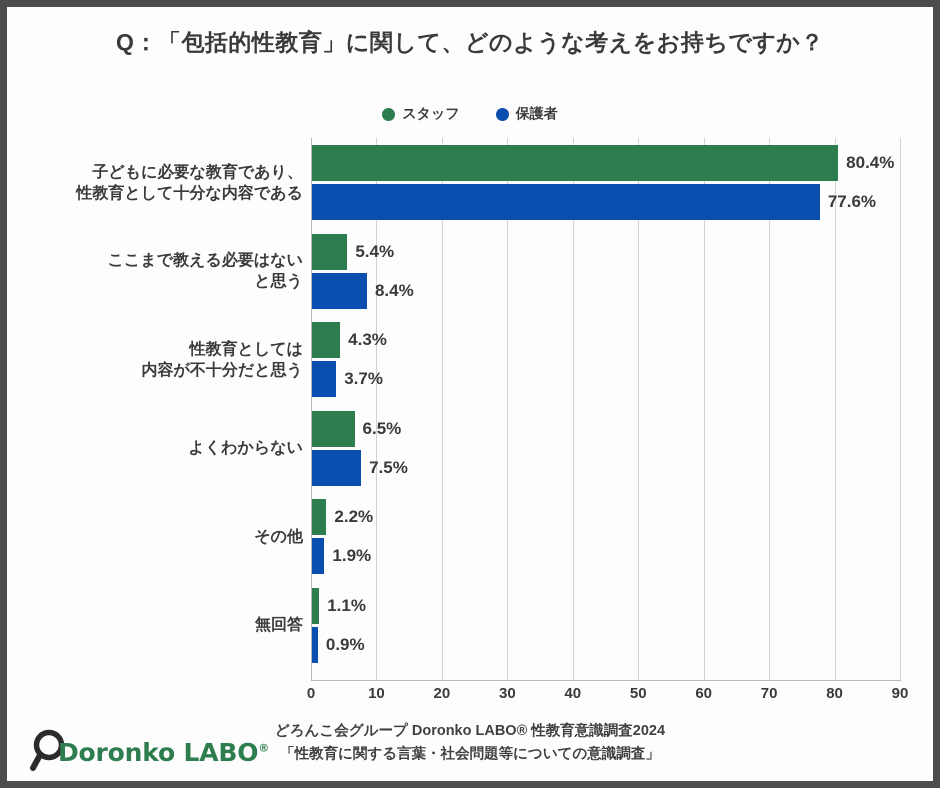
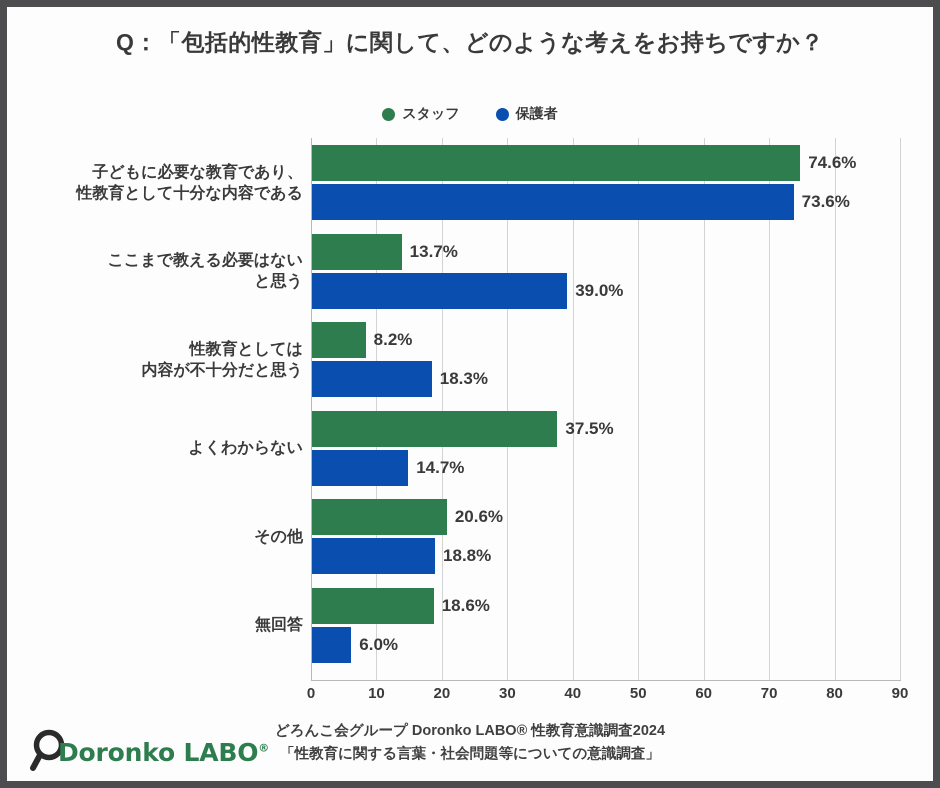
スタッフ/子どもに必要な教育であり、 性教育として十分な内容である: 80.4% -> 74.6%
保護者/子どもに必要な教育であり、 性教育として十分な内容である: 77.6% -> 73.6%
スタッフ/ここまで教える必要はない と思う: 5.4% -> 13.7%
保護者/ここまで教える必要はない と思う: 8.4% -> 39.0%
スタッフ/性教育としては 内容が不十分だと思う: 4.3% -> 8.2%
保護者/性教育としては 内容が不十分だと思う: 3.7% -> 18.3%
スタッフ/よくわからない: 6.5% -> 37.5%
保護者/よくわからない: 7.5% -> 14.7%
スタッフ/その他: 2.2% -> 20.6%
保護者/その他: 1.9% -> 18.8%
スタッフ/無回答: 1.1% -> 18.6%
保護者/無回答: 0.9% -> 6.0%
